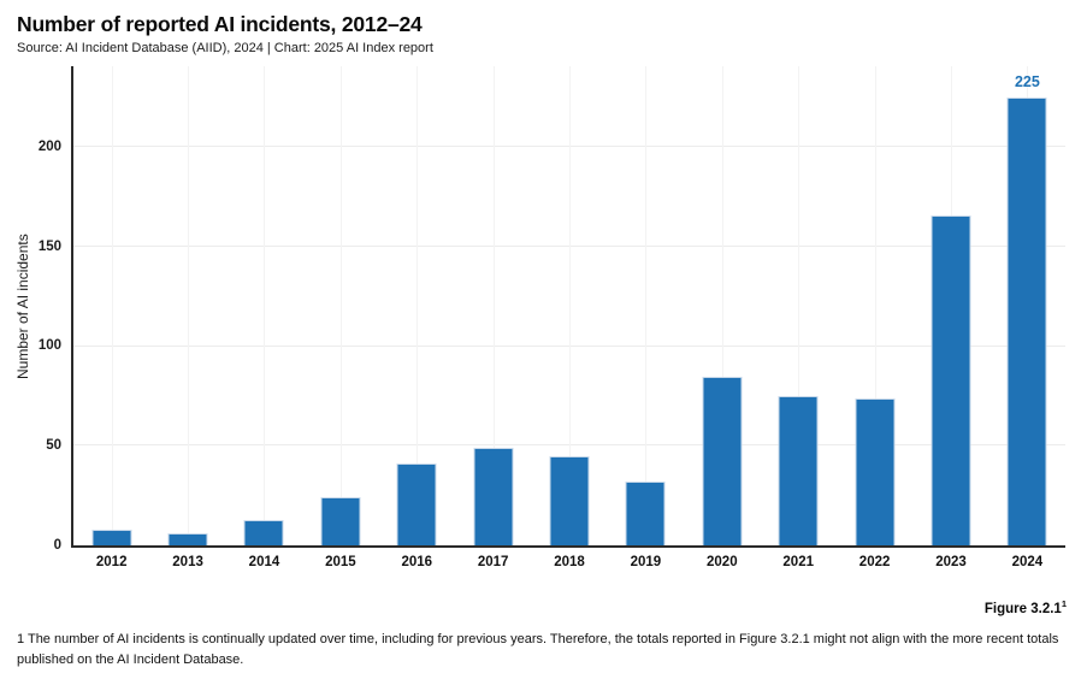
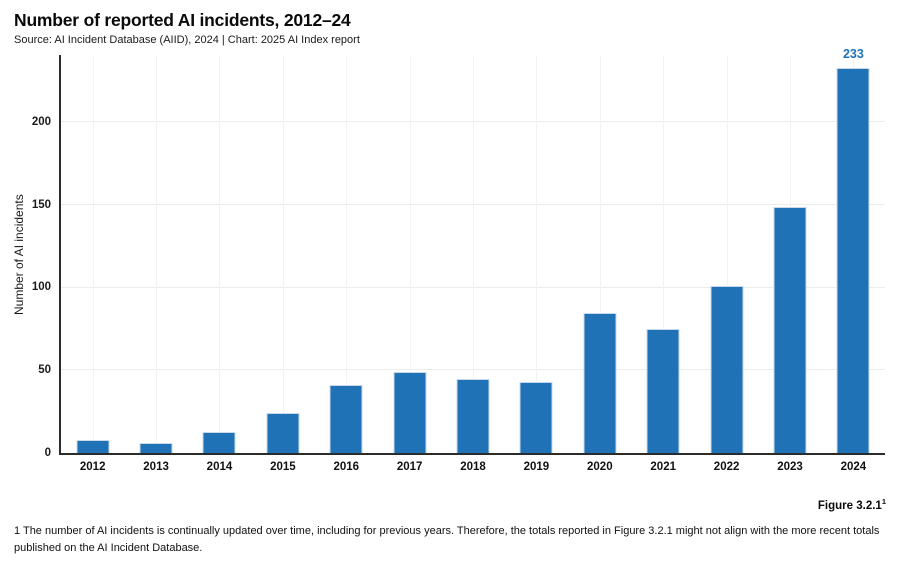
2019: 32 -> 43
2022: 74 -> 101
2023: 166 -> 149
2024: 225 -> 233
